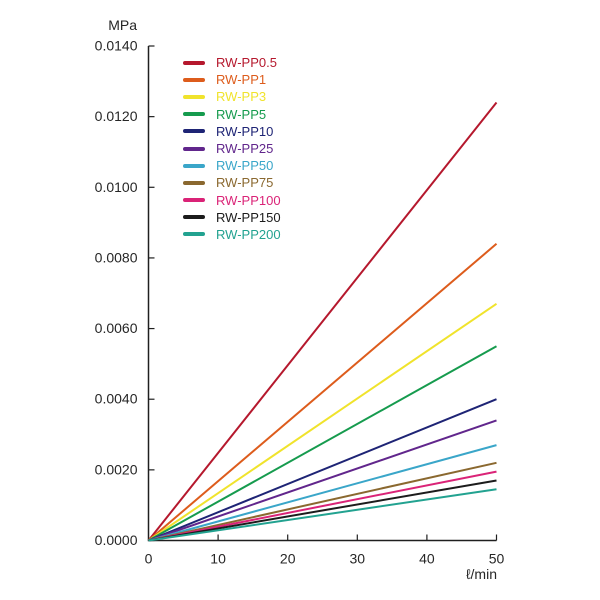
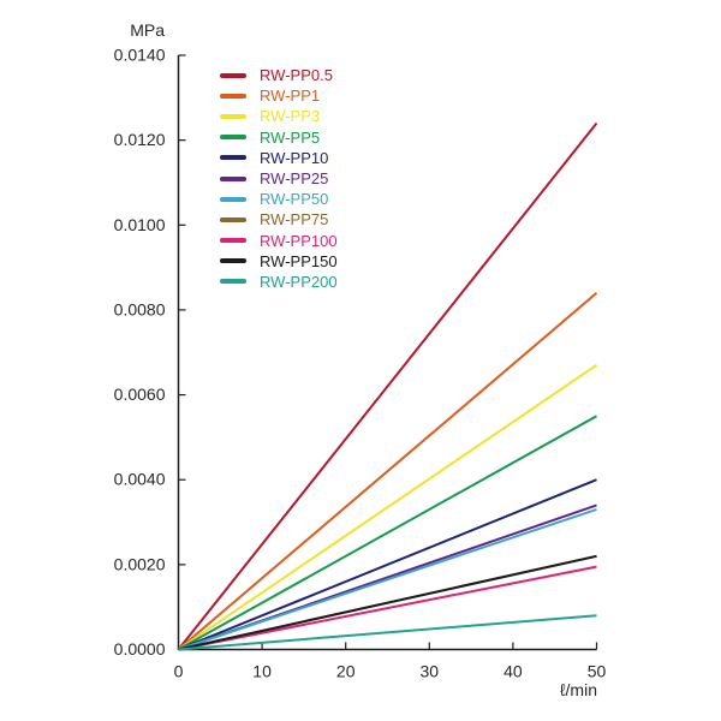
RW-PP50/50: 0.0027 -> 0.0033
RW-PP150/50: 0.0017 -> 0.0022
RW-PP200/50: 0.0014 -> 0.0008
